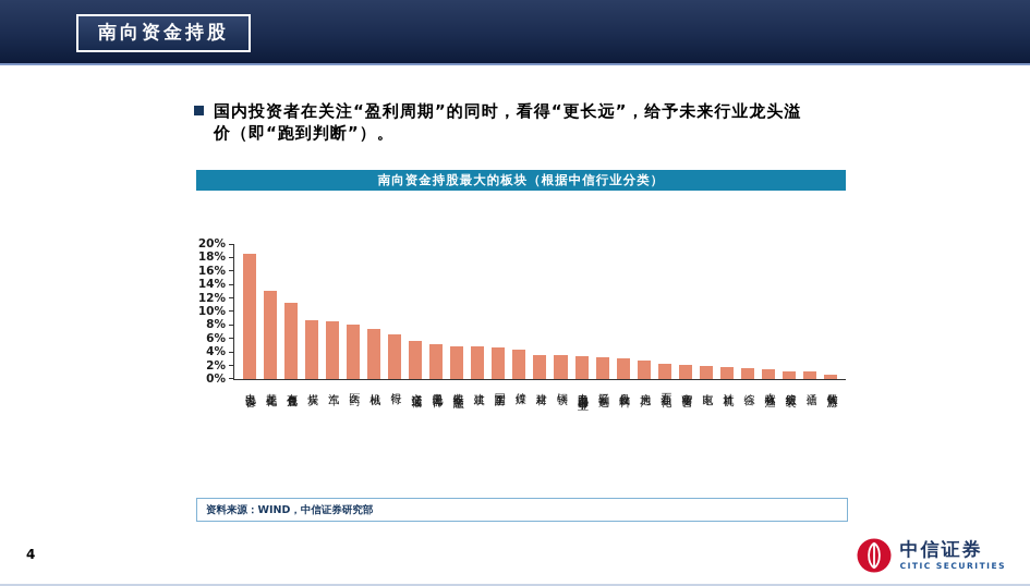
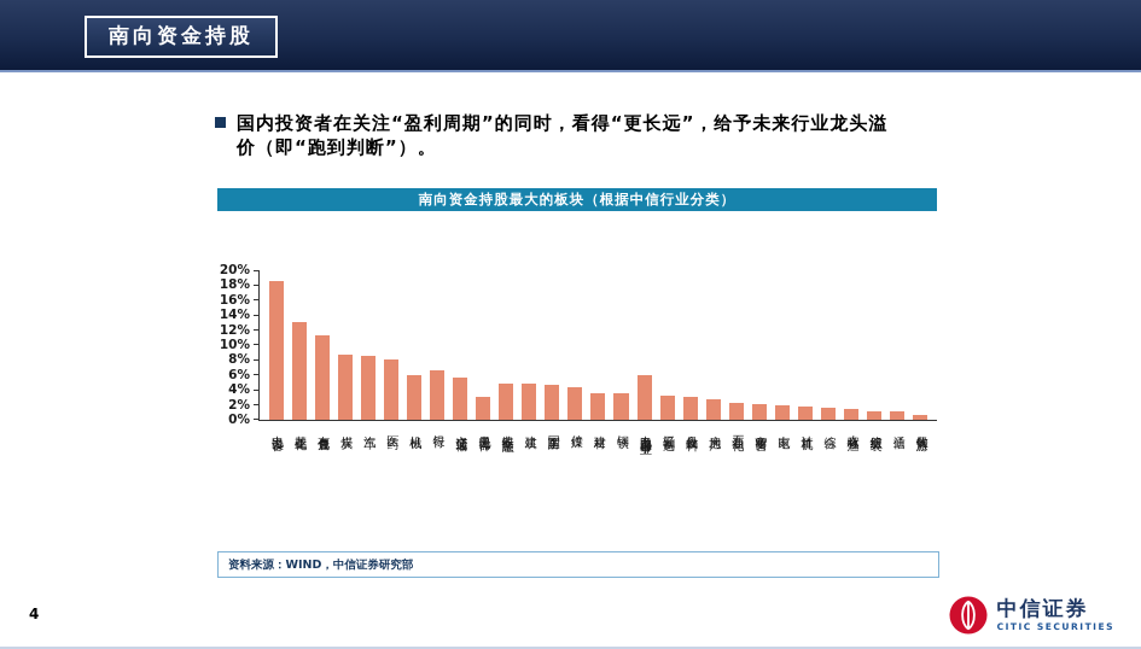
机械: 7% -> 6%
电子元器件: 5% -> 3%
电力及公用事业: 3% -> 6%
